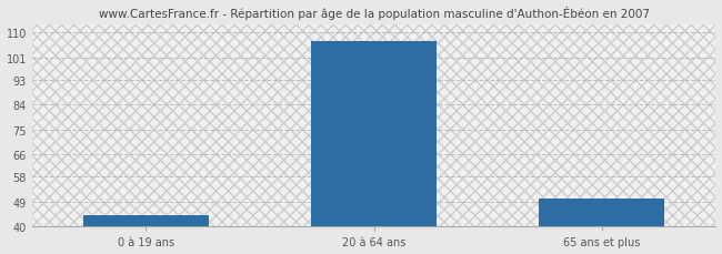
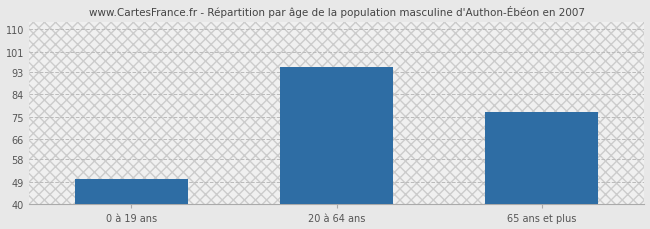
0 à 19 ans: 44 -> 50
20 à 64 ans: 107 -> 95
65 ans et plus: 50 -> 77
